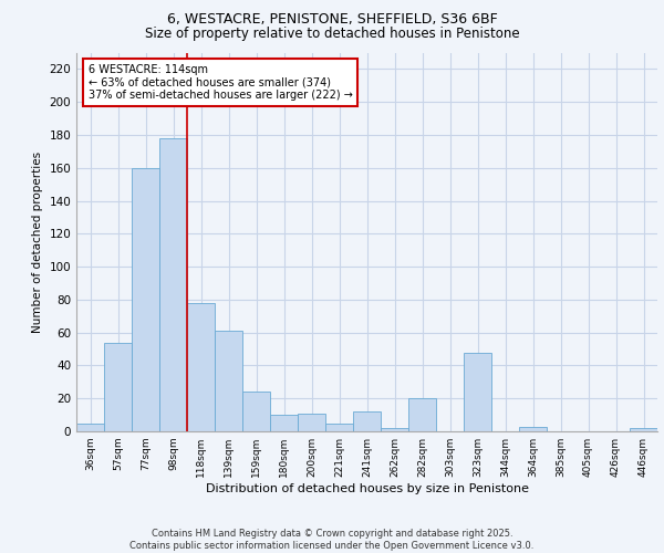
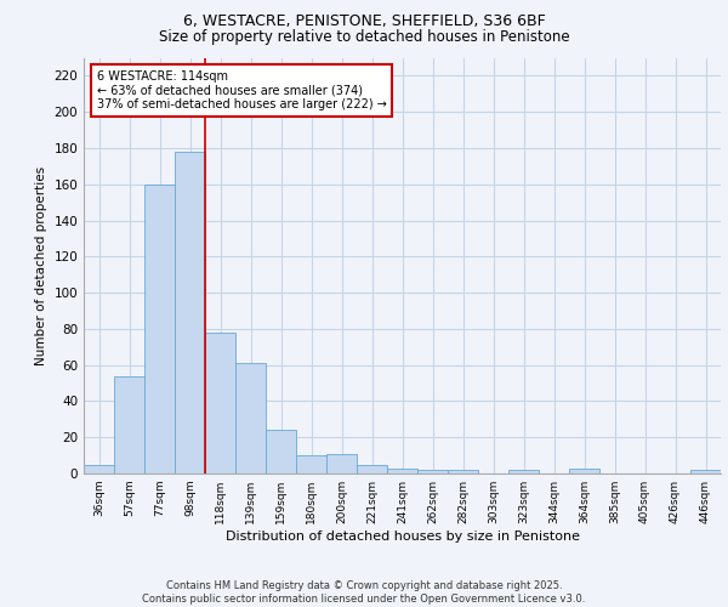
241sqm: 12 -> 3
282sqm: 20 -> 2
323sqm: 48 -> 2
